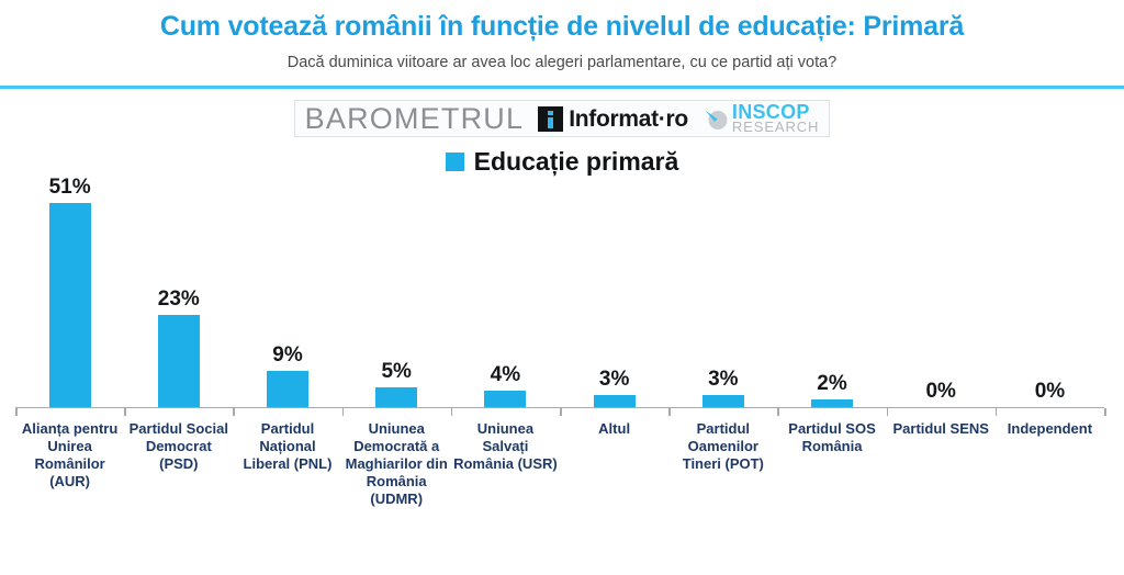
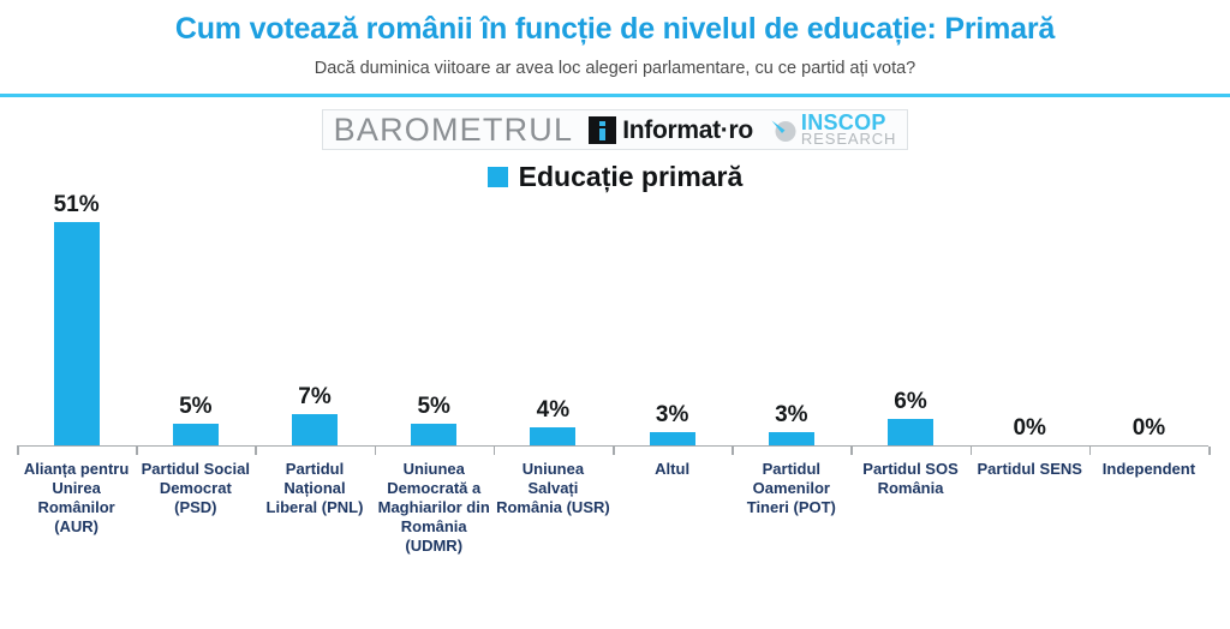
Partidul Social Democrat (PSD): 23% -> 5%
Partidul Național Liberal (PNL): 9% -> 7%
Partidul SOS România: 2% -> 6%
